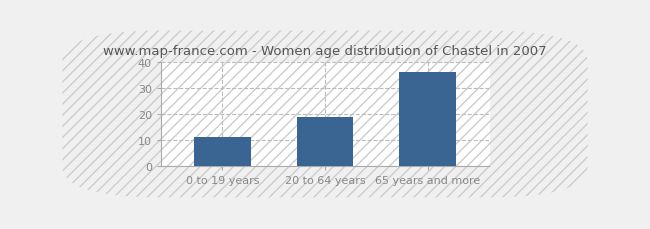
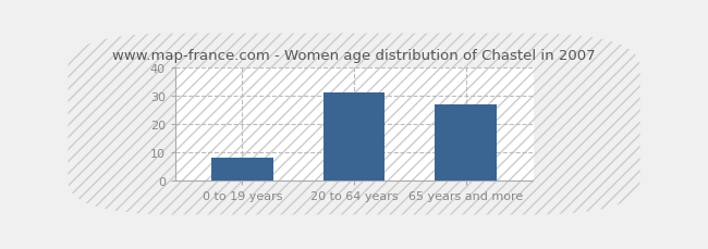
0 to 19 years: 11 -> 8
20 to 64 years: 19 -> 31
65 years and more: 36 -> 27
